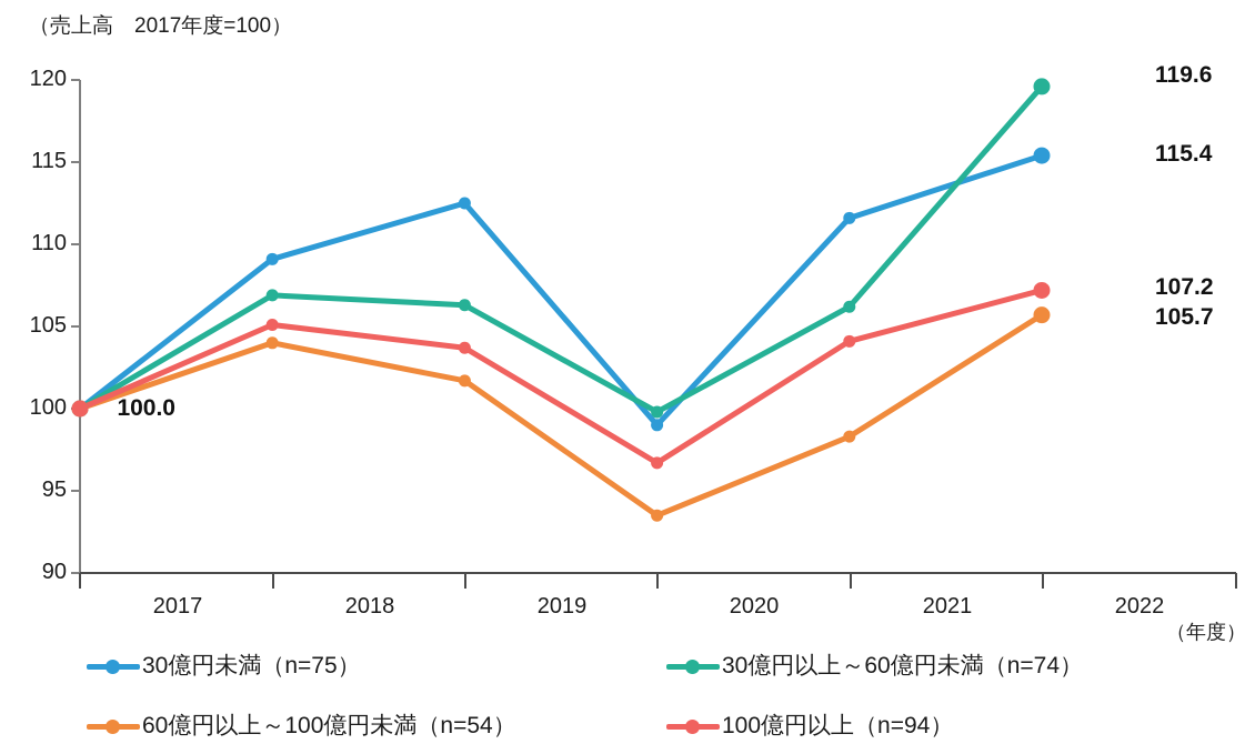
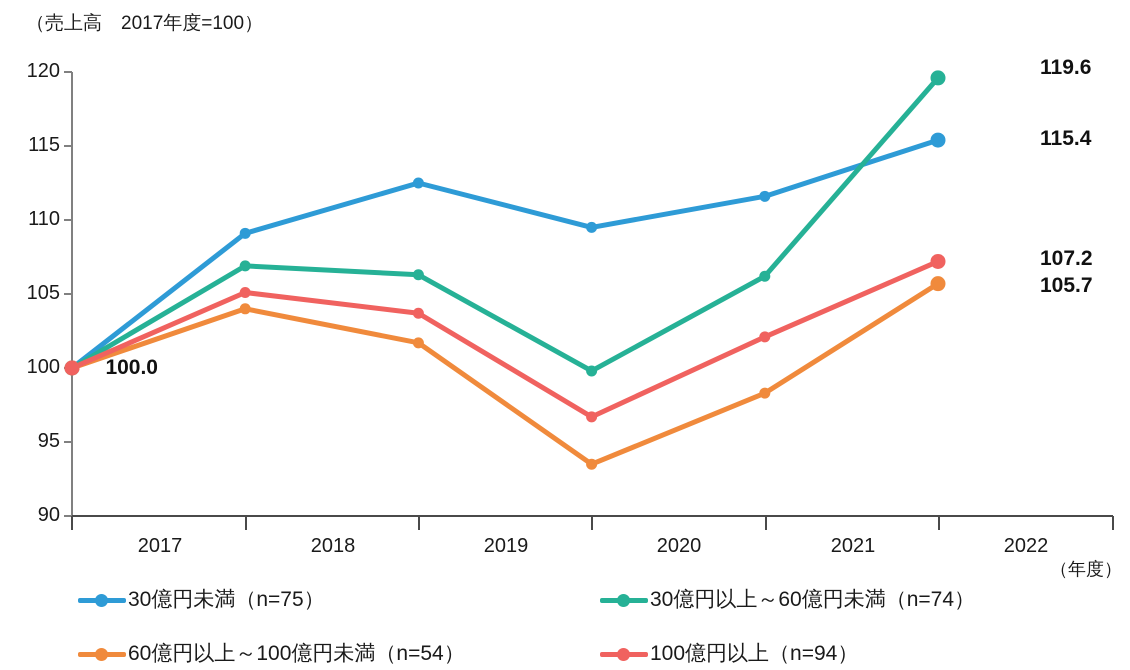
30億円未満（n=75）/2020: 99.0 -> 109.5
100億円以上（n=94）/2021: 104.1 -> 102.1
